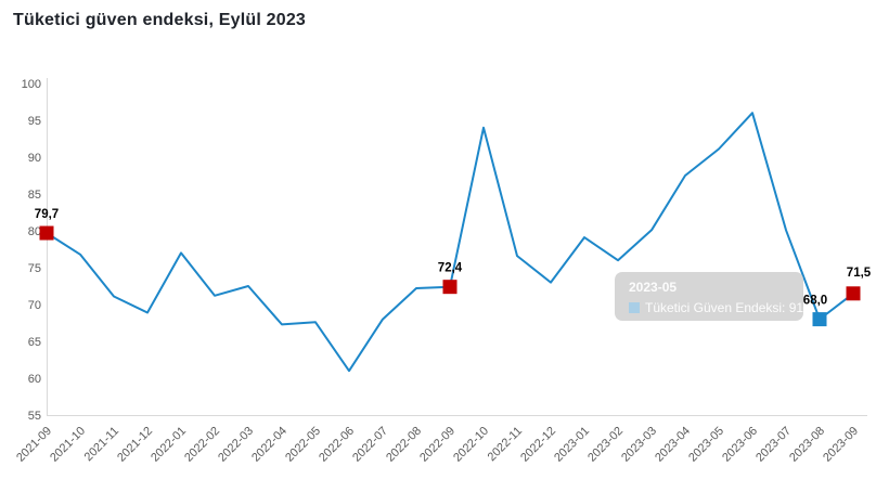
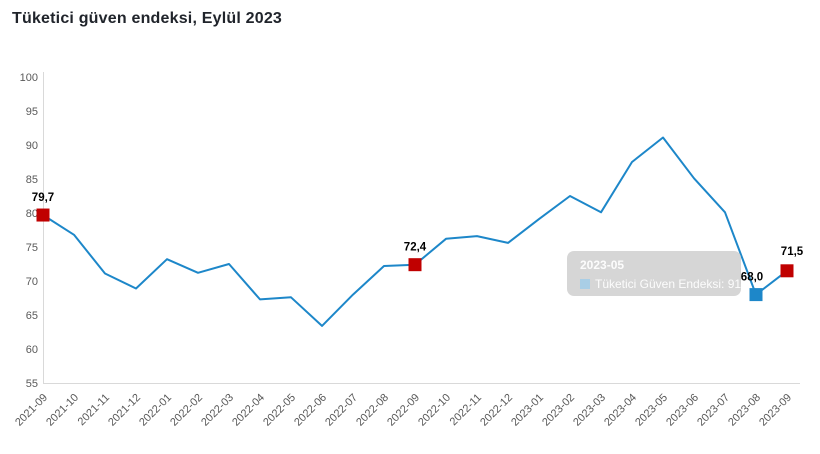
2022-01: 77 -> 73
2022-06: 61 -> 63
2022-10: 94 -> 76
2022-12: 73 -> 76
2023-02: 76 -> 82
2023-06: 96 -> 85
